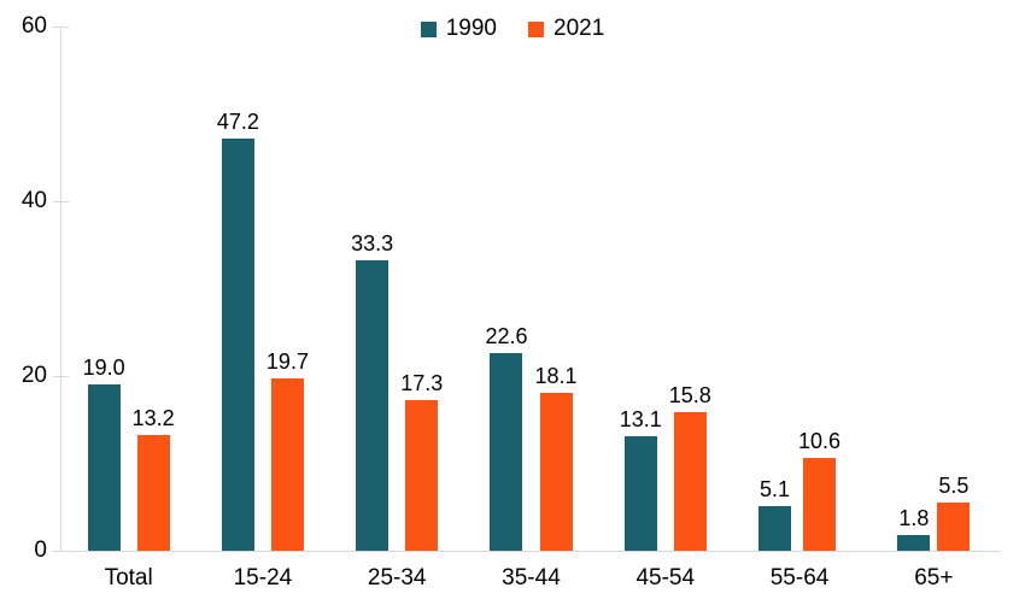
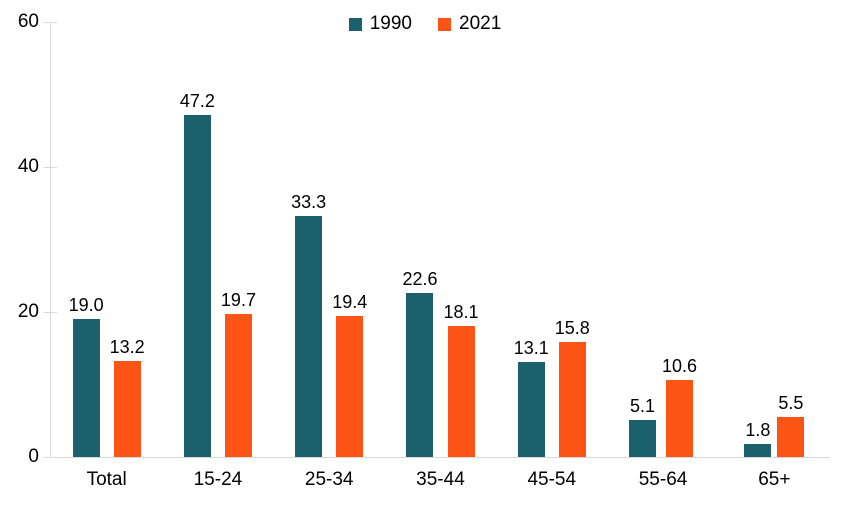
2021/25-34: 17.3 -> 19.4
